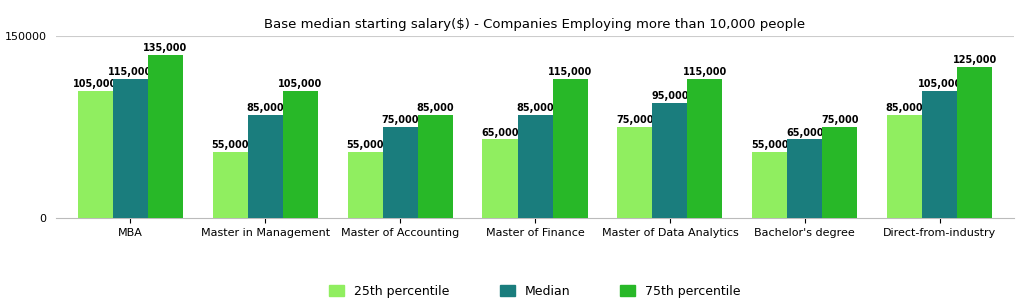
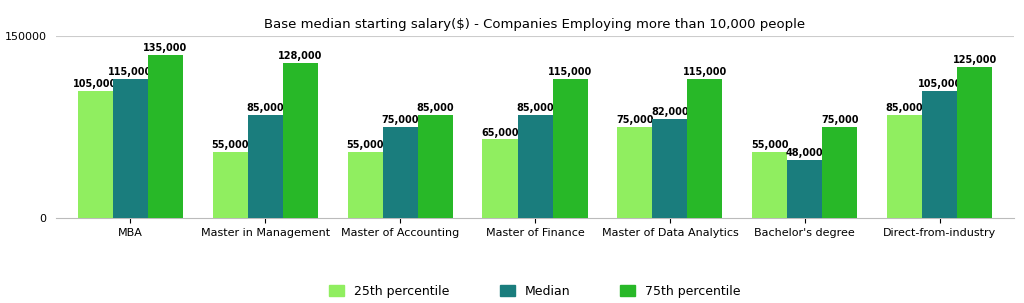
75th percentile/Master in Management: 105,000 -> 128,000
Median/Master of Data Analytics: 95,000 -> 82,000
Median/Bachelor's degree: 65,000 -> 48,000
